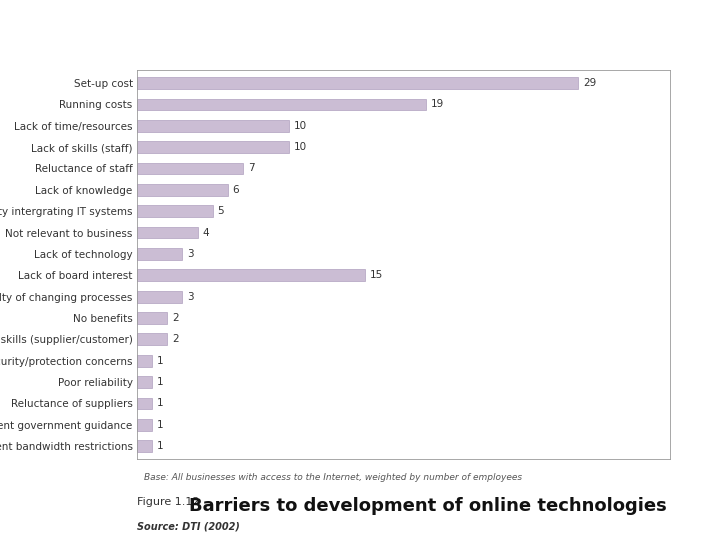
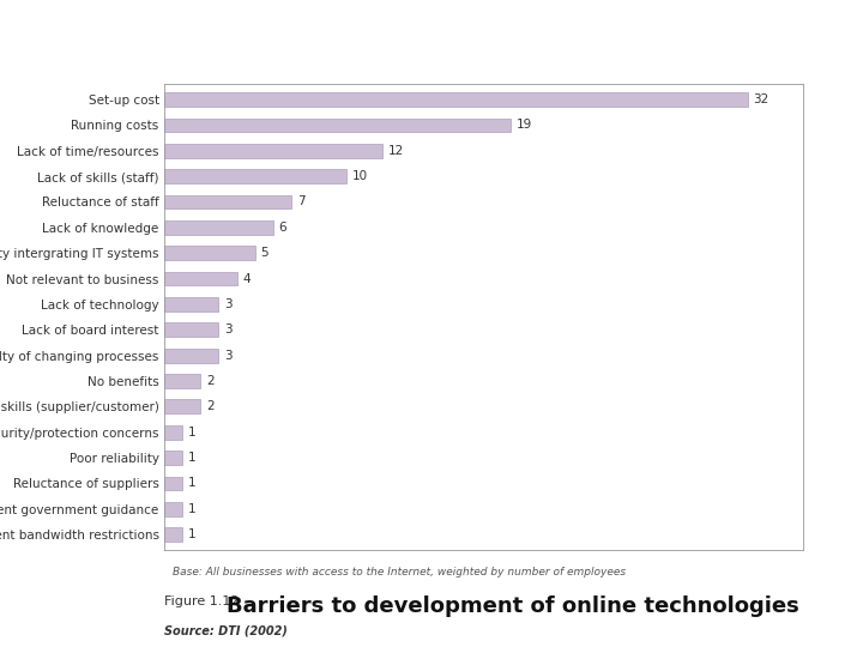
Set-up cost: 29 -> 32
Lack of time/resources: 10 -> 12
Lack of board interest: 15 -> 3
